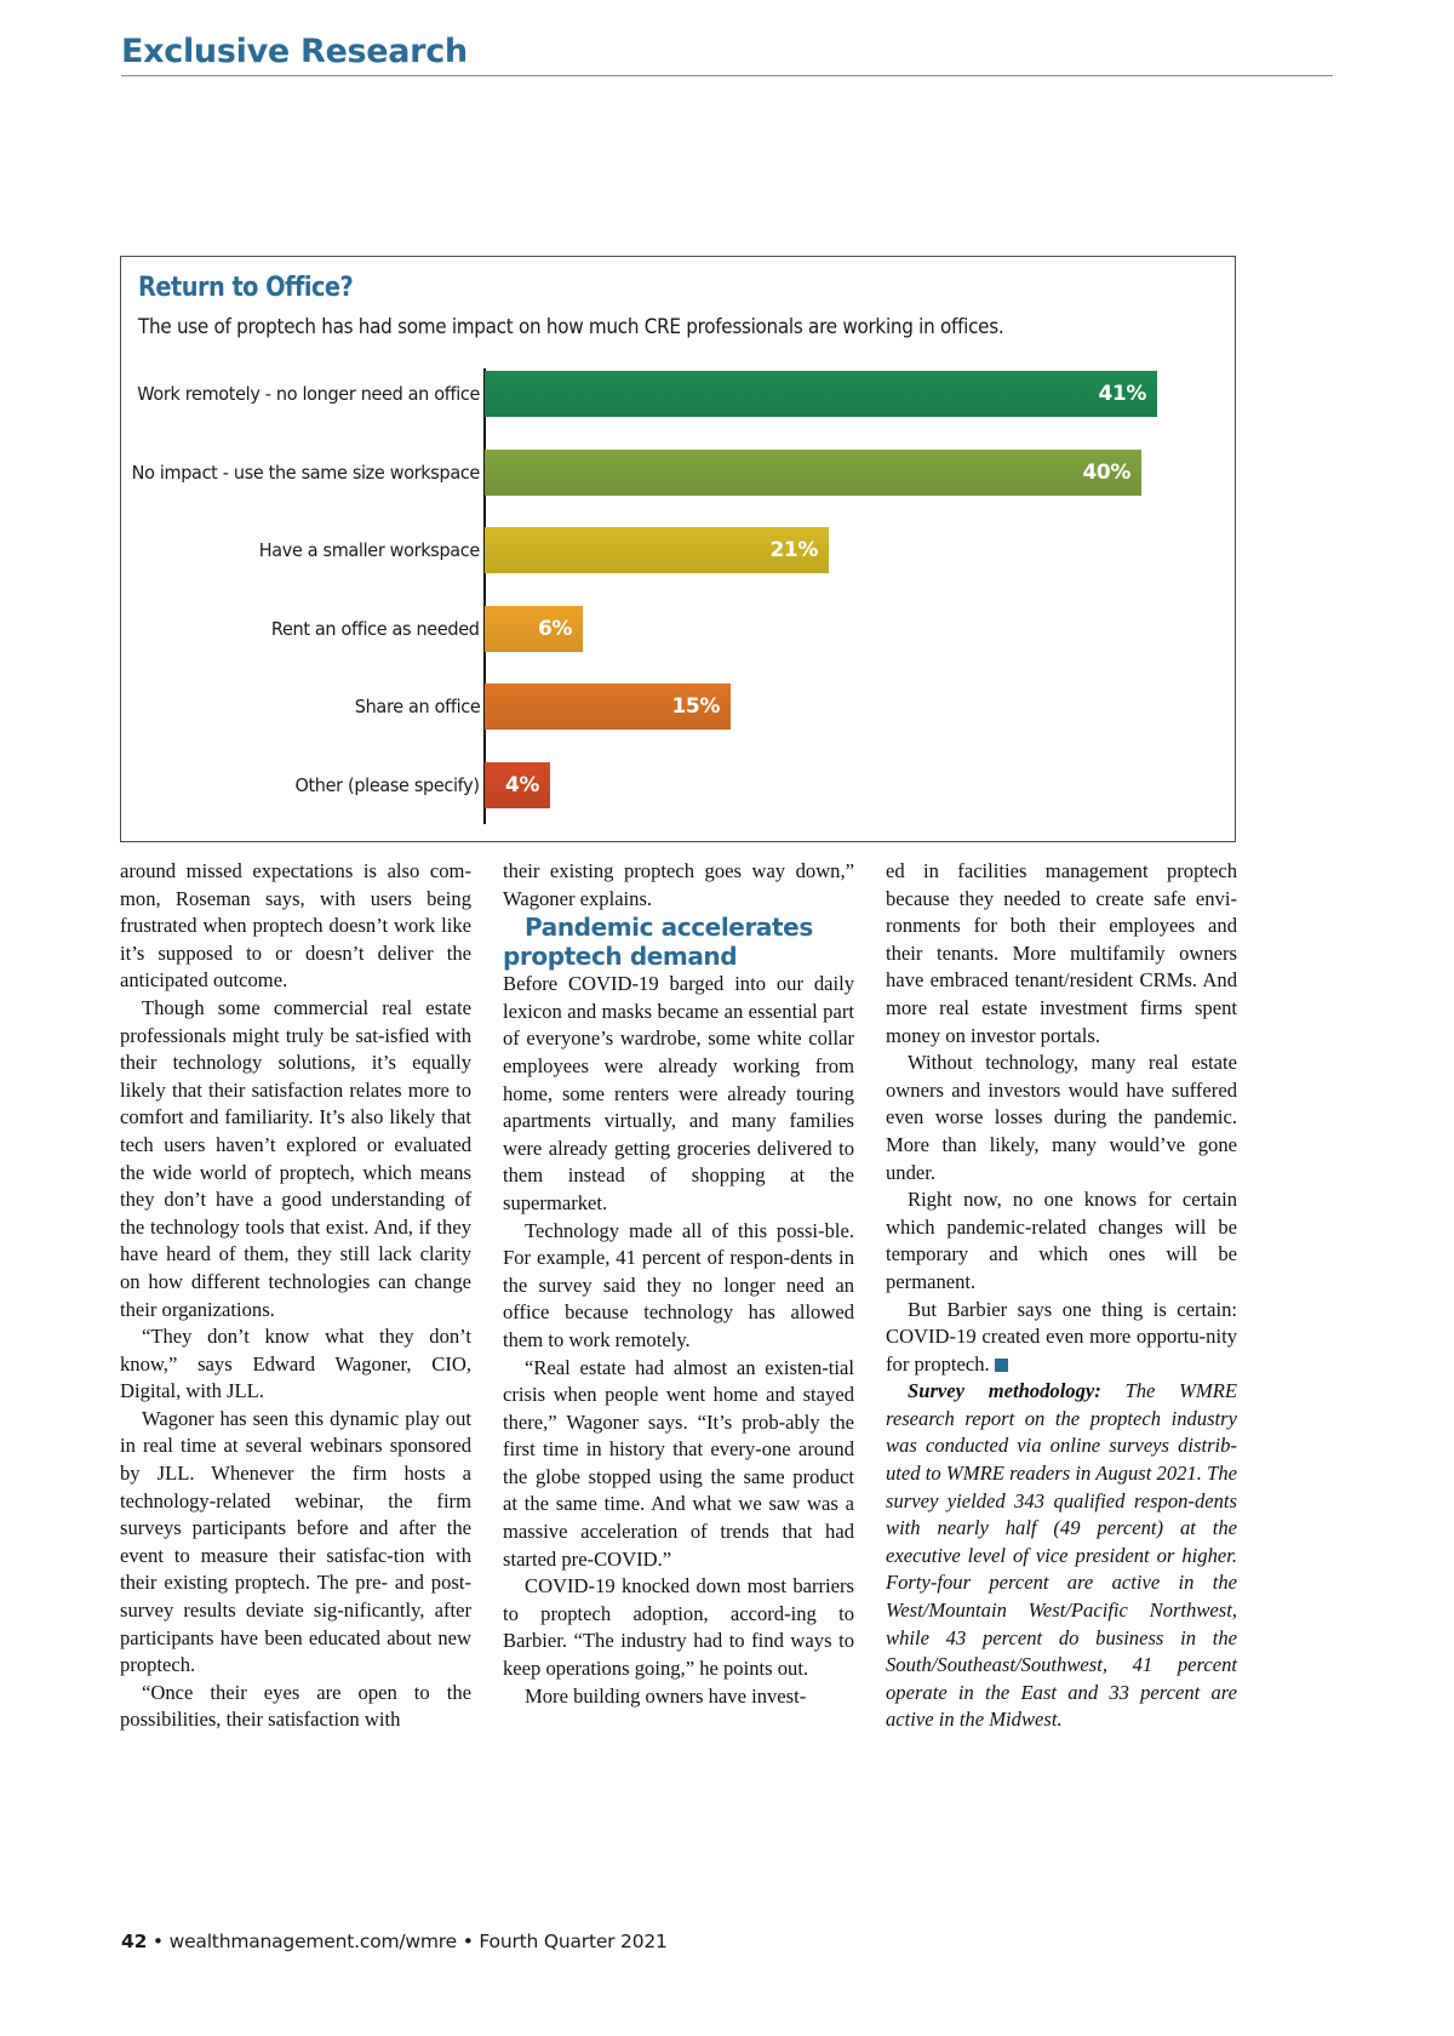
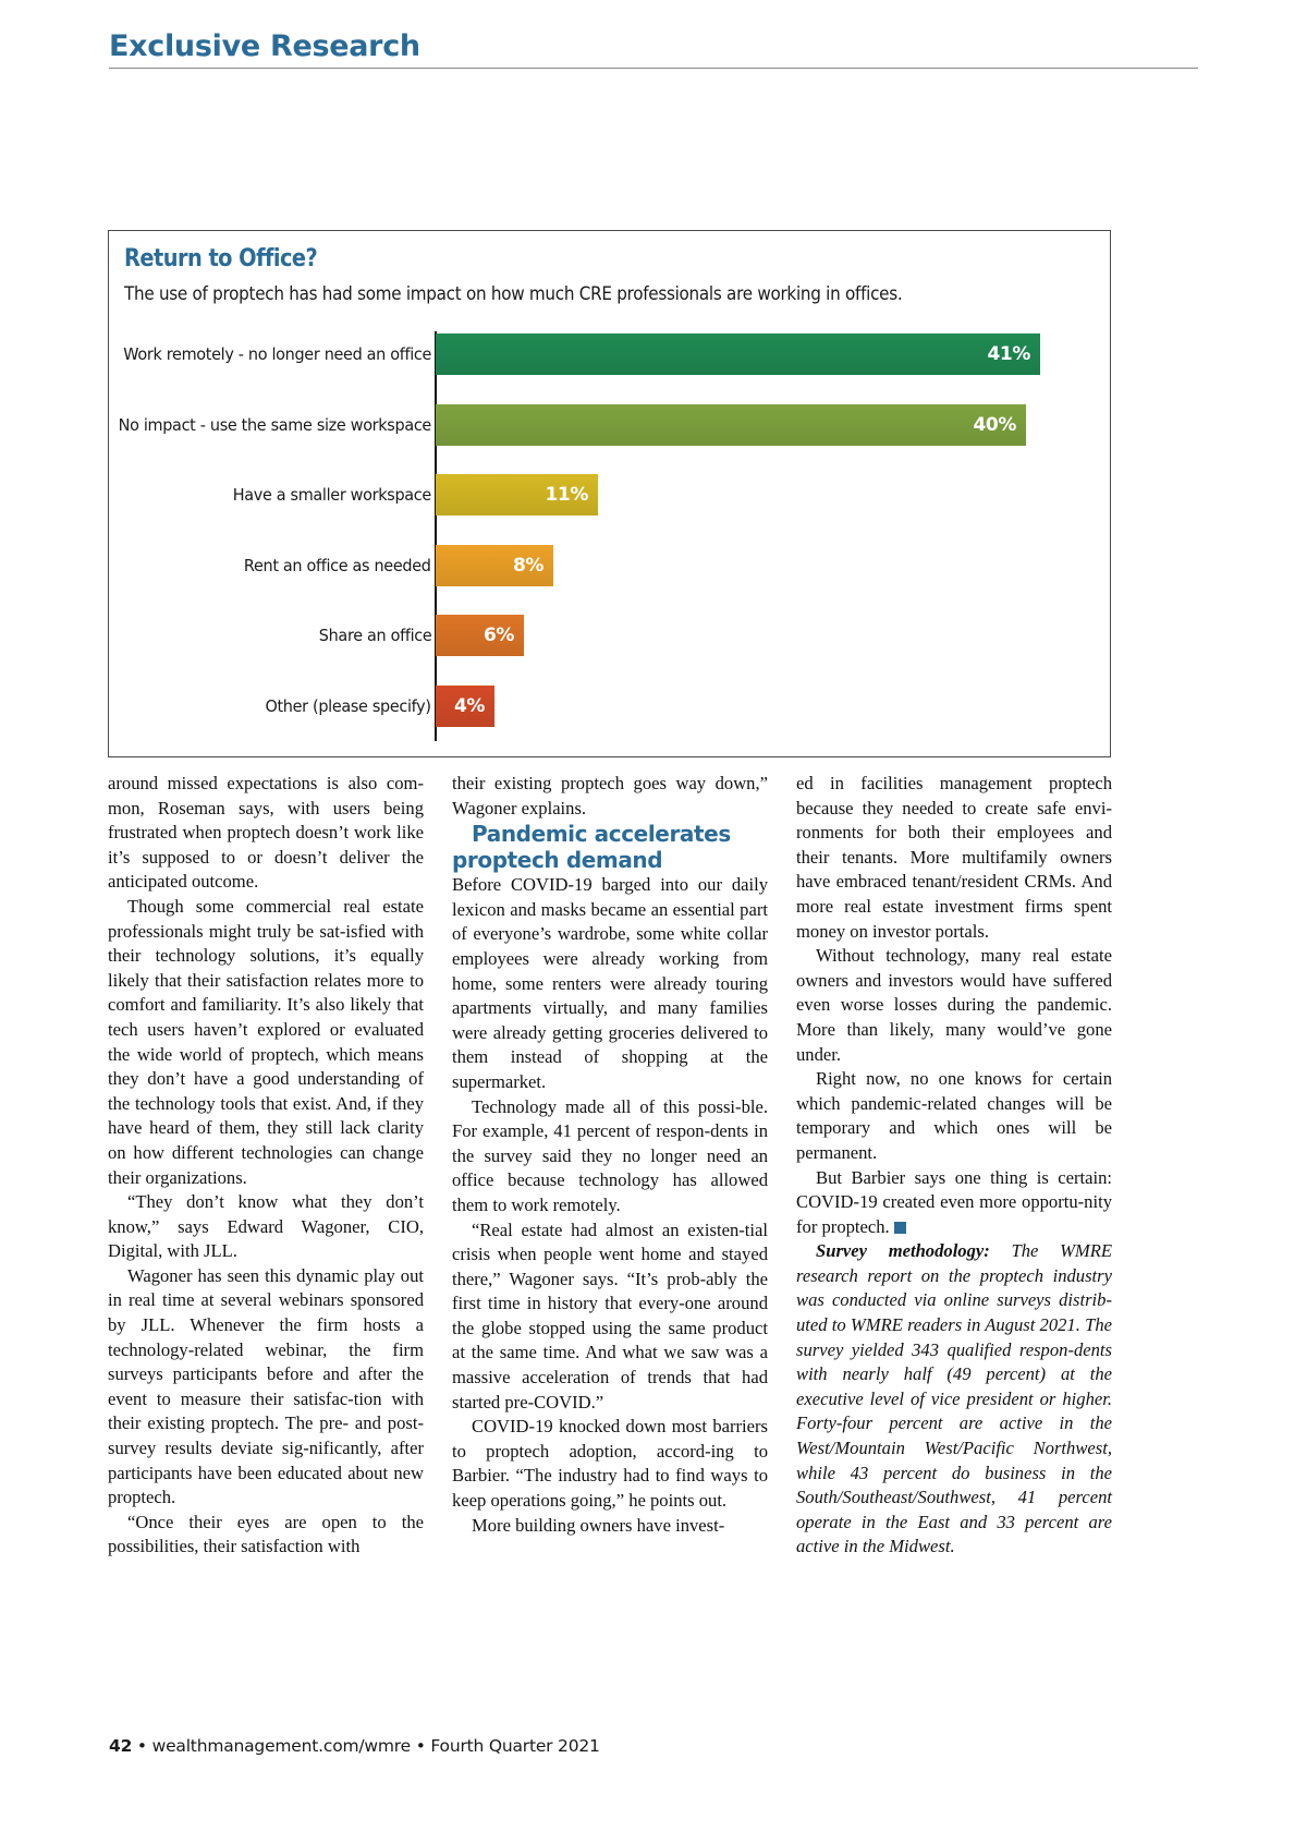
Have a smaller workspace: 21% -> 11%
Rent an office as needed: 6% -> 8%
Share an office: 15% -> 6%
